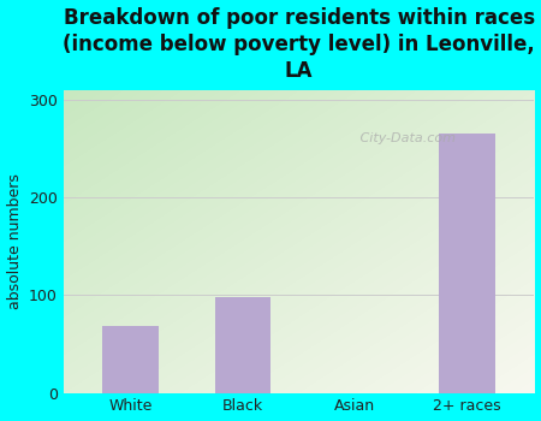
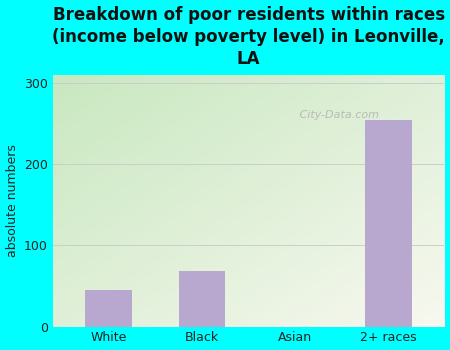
White: 68 -> 45
Black: 98 -> 68
2+ races: 266 -> 255
